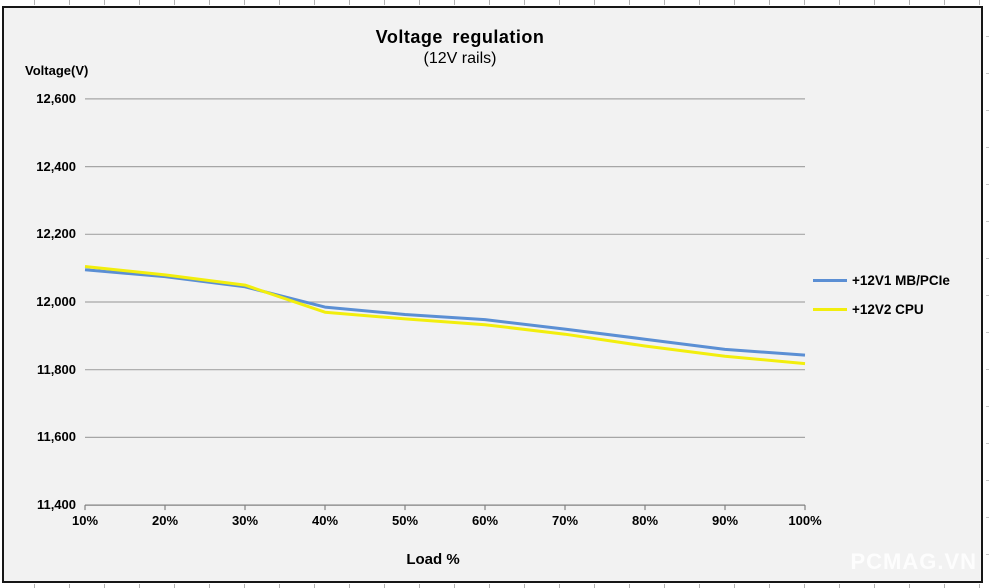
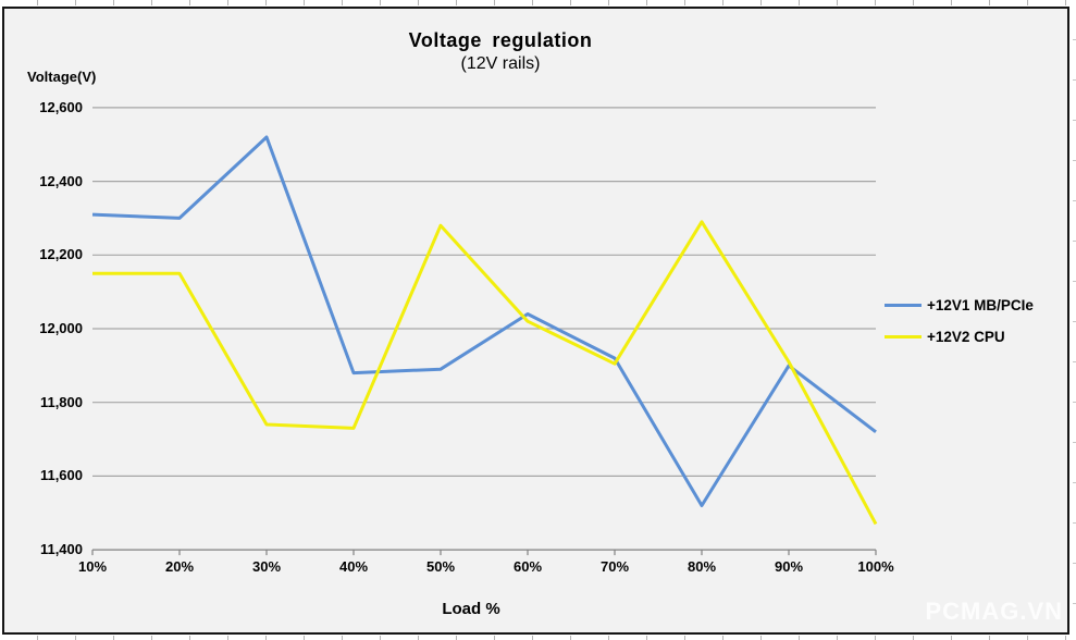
+12V1 MB/PCIe/10%: 12100 -> 12310
+12V2 CPU/10%: 12100 -> 12150
+12V1 MB/PCIe/20%: 12080 -> 12300
+12V2 CPU/20%: 12080 -> 12150
+12V1 MB/PCIe/30%: 12040 -> 12520
+12V2 CPU/30%: 12050 -> 11740
+12V1 MB/PCIe/40%: 11980 -> 11880
+12V2 CPU/40%: 11970 -> 11730
+12V1 MB/PCIe/50%: 11960 -> 11890
+12V2 CPU/50%: 11950 -> 12280
+12V1 MB/PCIe/60%: 11950 -> 12040
+12V2 CPU/60%: 11930 -> 12020
+12V1 MB/PCIe/80%: 11890 -> 11520
+12V2 CPU/80%: 11870 -> 12290
+12V1 MB/PCIe/90%: 11860 -> 11900
+12V2 CPU/90%: 11840 -> 11910
+12V1 MB/PCIe/100%: 11840 -> 11720
+12V2 CPU/100%: 11820 -> 11470
